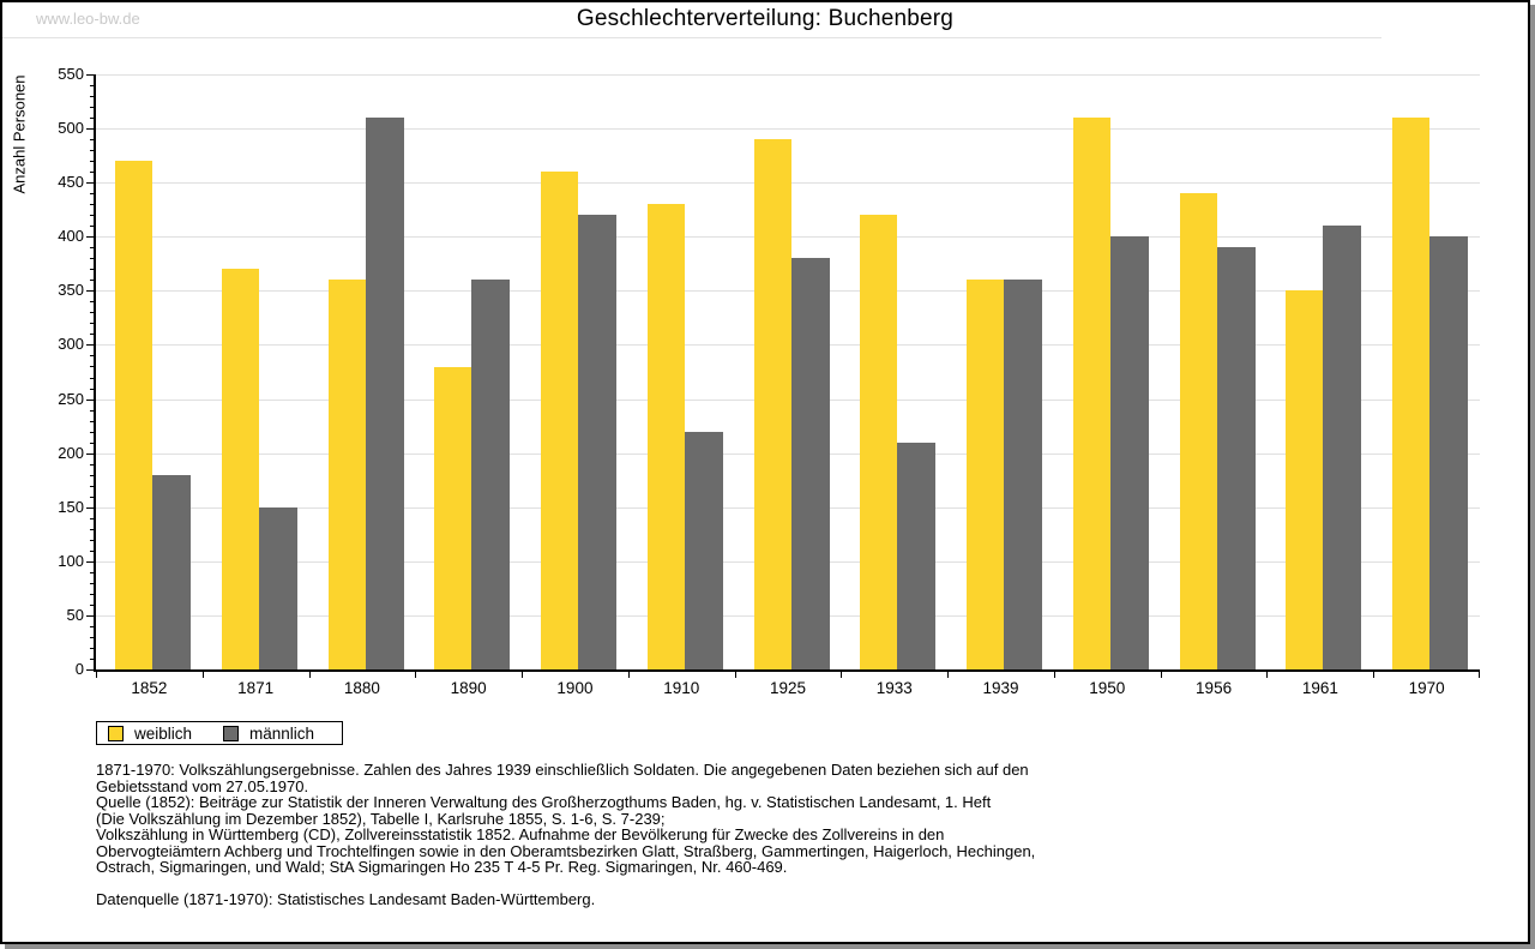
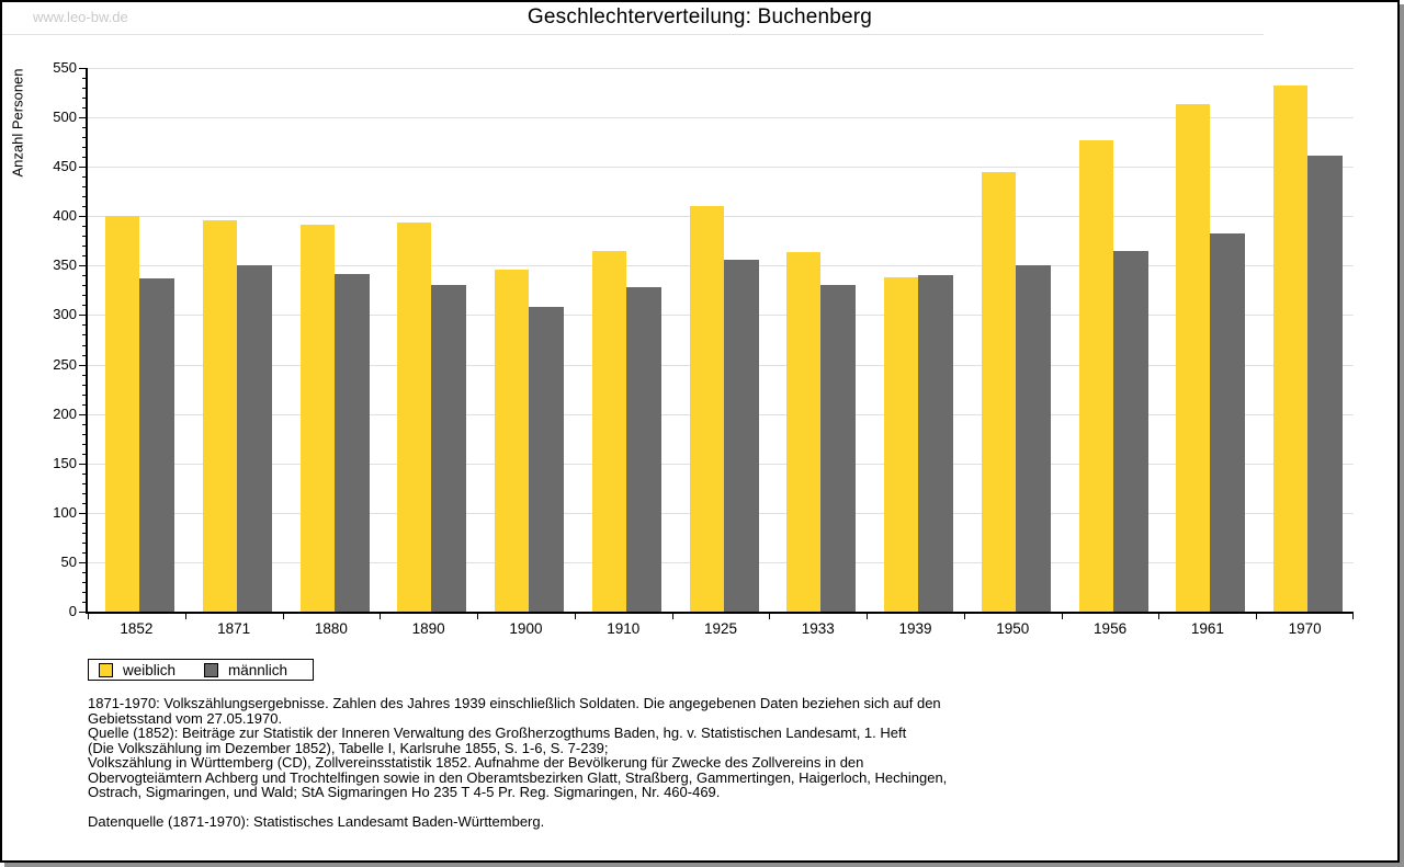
weiblich/1852: 470 -> 400
männlich/1852: 180 -> 340
weiblich/1871: 370 -> 400
männlich/1871: 150 -> 350
weiblich/1880: 360 -> 390
männlich/1880: 510 -> 340
weiblich/1890: 280 -> 390
männlich/1890: 360 -> 330
weiblich/1900: 460 -> 350
männlich/1900: 420 -> 310
weiblich/1910: 430 -> 360
männlich/1910: 220 -> 330
weiblich/1925: 490 -> 410
männlich/1925: 380 -> 360
weiblich/1933: 420 -> 360
männlich/1933: 210 -> 330
weiblich/1939: 360 -> 340
männlich/1939: 360 -> 340
weiblich/1950: 510 -> 440
männlich/1950: 400 -> 350
weiblich/1956: 440 -> 480
männlich/1956: 390 -> 360
weiblich/1961: 350 -> 510
männlich/1961: 410 -> 380
weiblich/1970: 510 -> 530
männlich/1970: 400 -> 460
